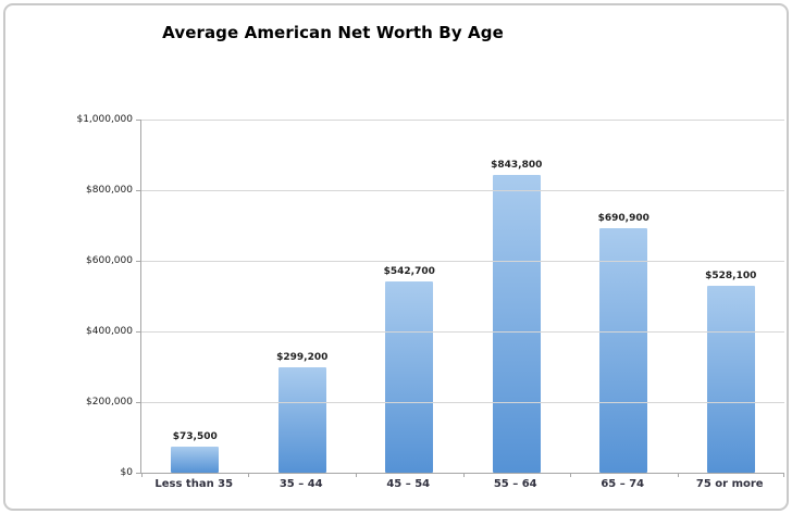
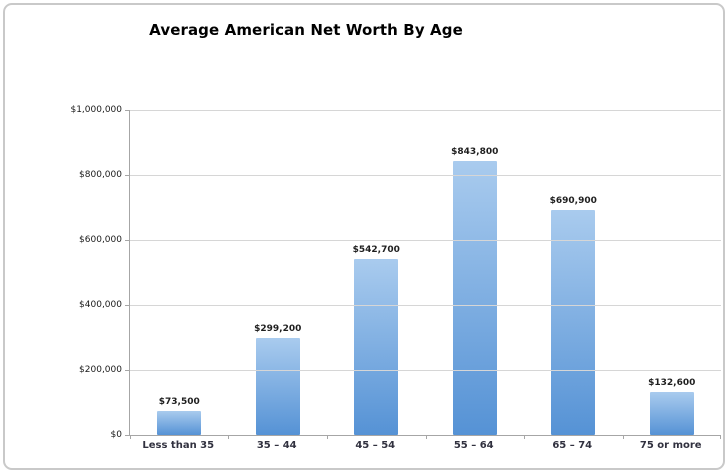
75 or more: $528,100 -> $132,600
